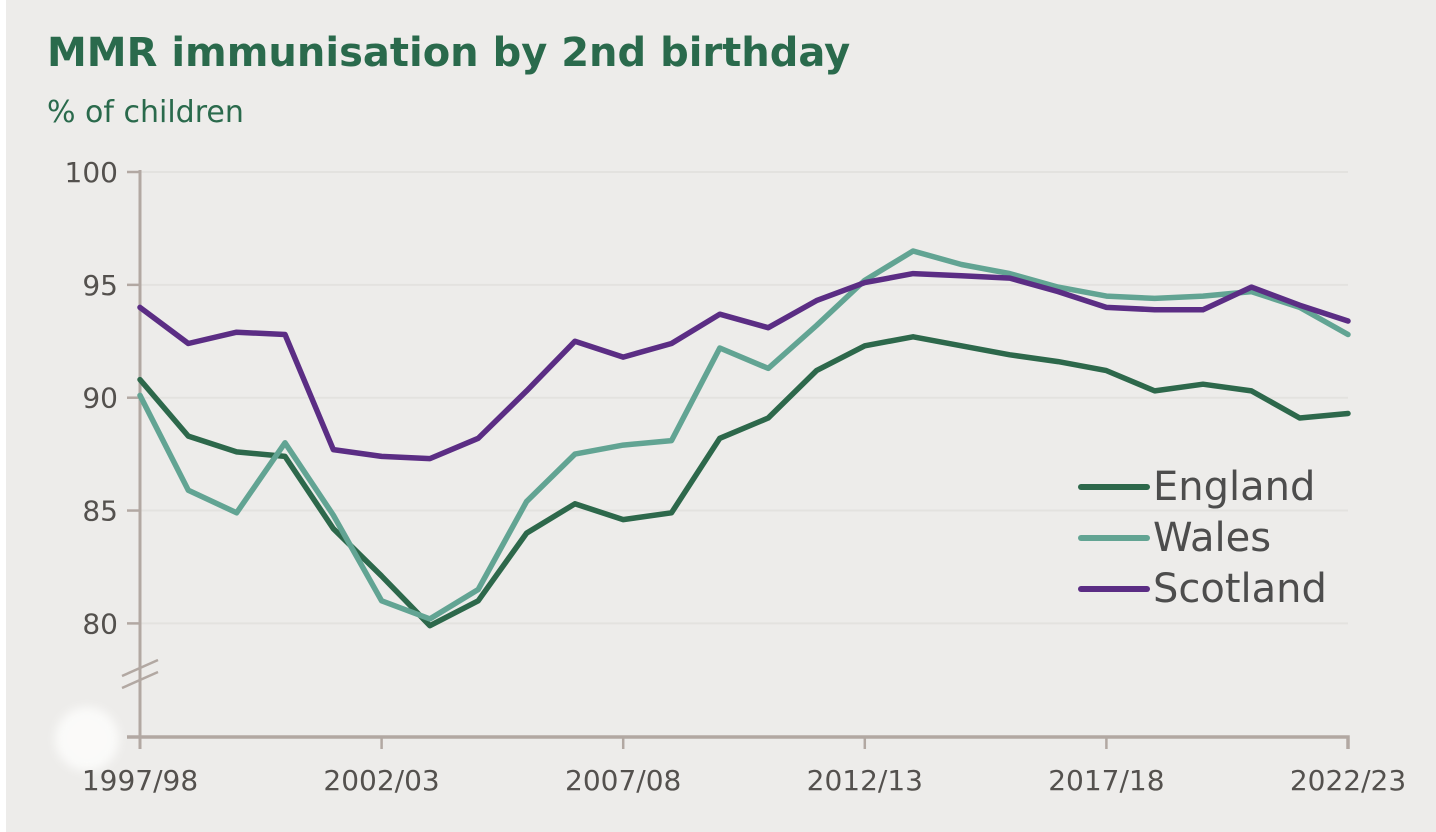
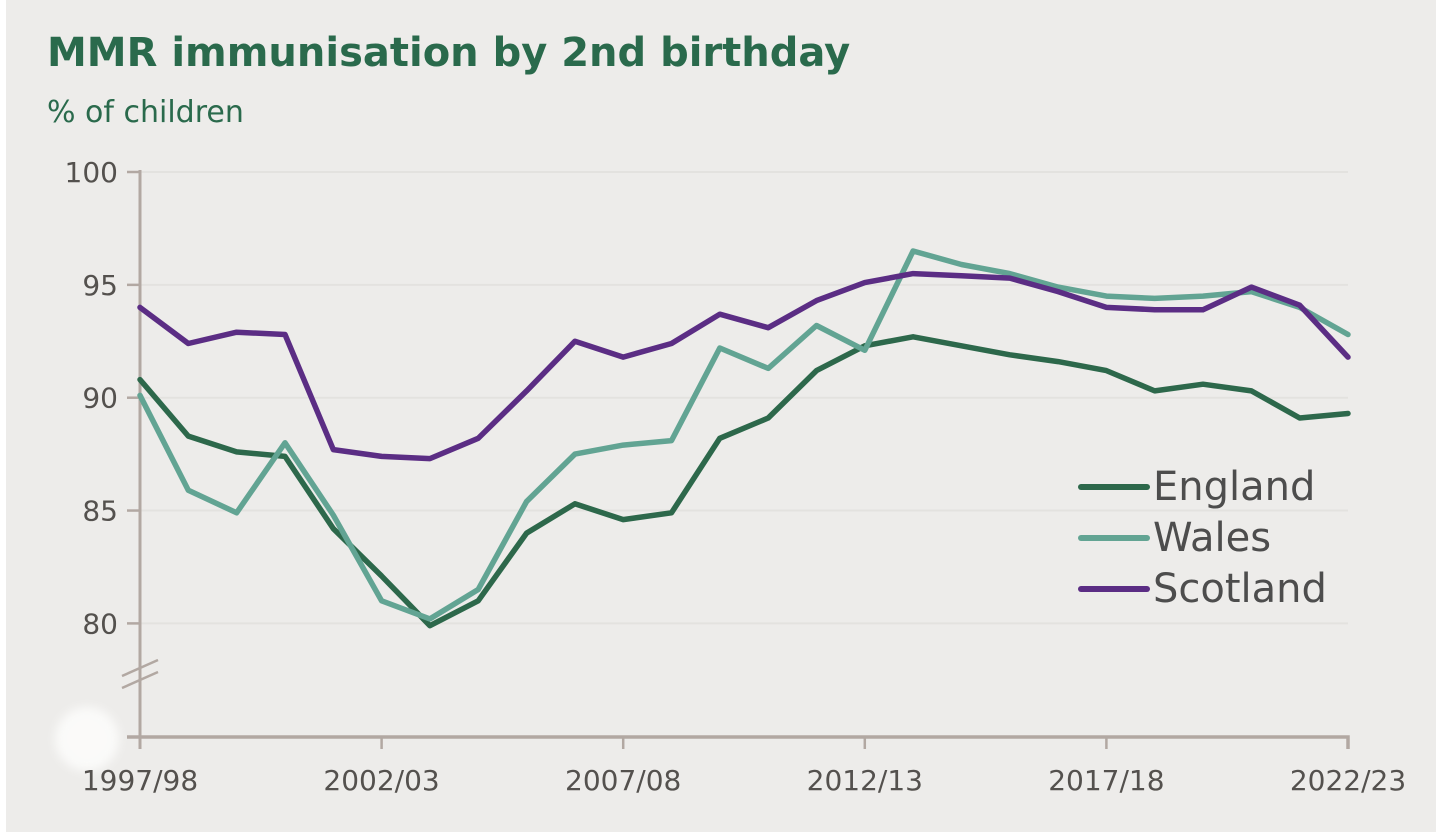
Wales/2012/13: 95.2 -> 92.1
Scotland/2022/23: 93.4 -> 91.8
